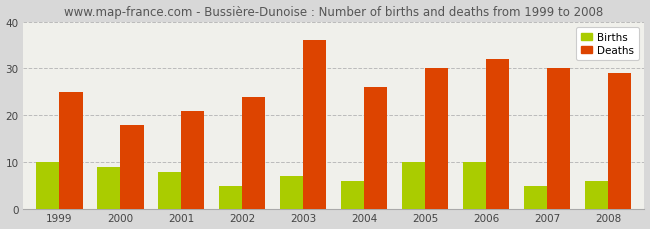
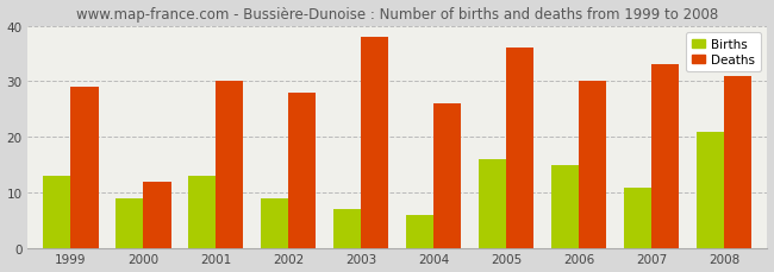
Births/1999: 10 -> 13
Deaths/1999: 25 -> 29
Deaths/2000: 18 -> 12
Births/2001: 8 -> 13
Deaths/2001: 21 -> 30
Births/2002: 5 -> 9
Deaths/2002: 24 -> 28
Deaths/2003: 36 -> 38
Births/2005: 10 -> 16
Deaths/2005: 30 -> 36
Births/2006: 10 -> 15
Deaths/2006: 32 -> 30
Births/2007: 5 -> 11
Deaths/2007: 30 -> 33
Births/2008: 6 -> 21
Deaths/2008: 29 -> 31
